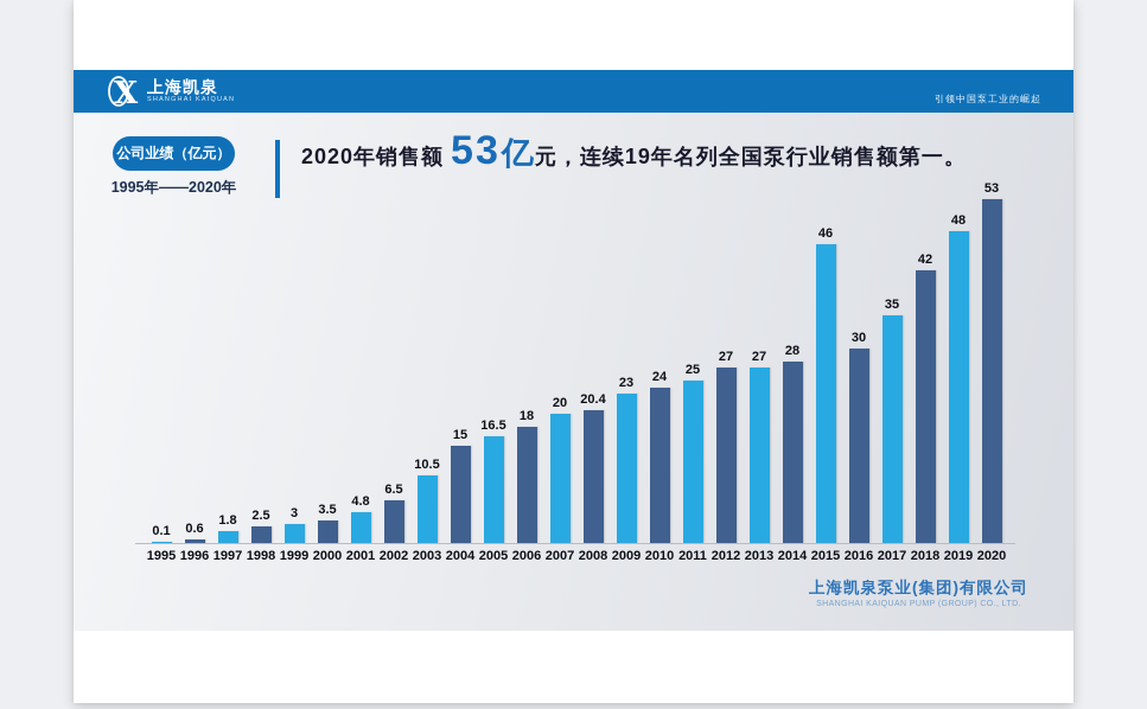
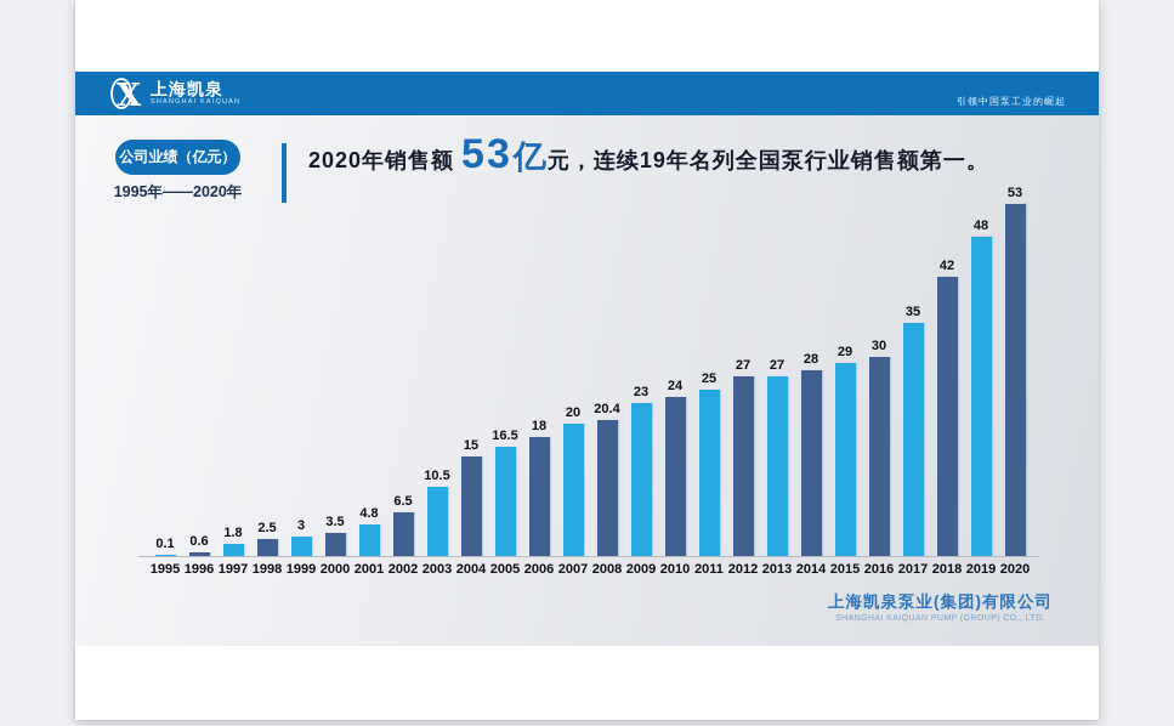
2015: 46 -> 29
